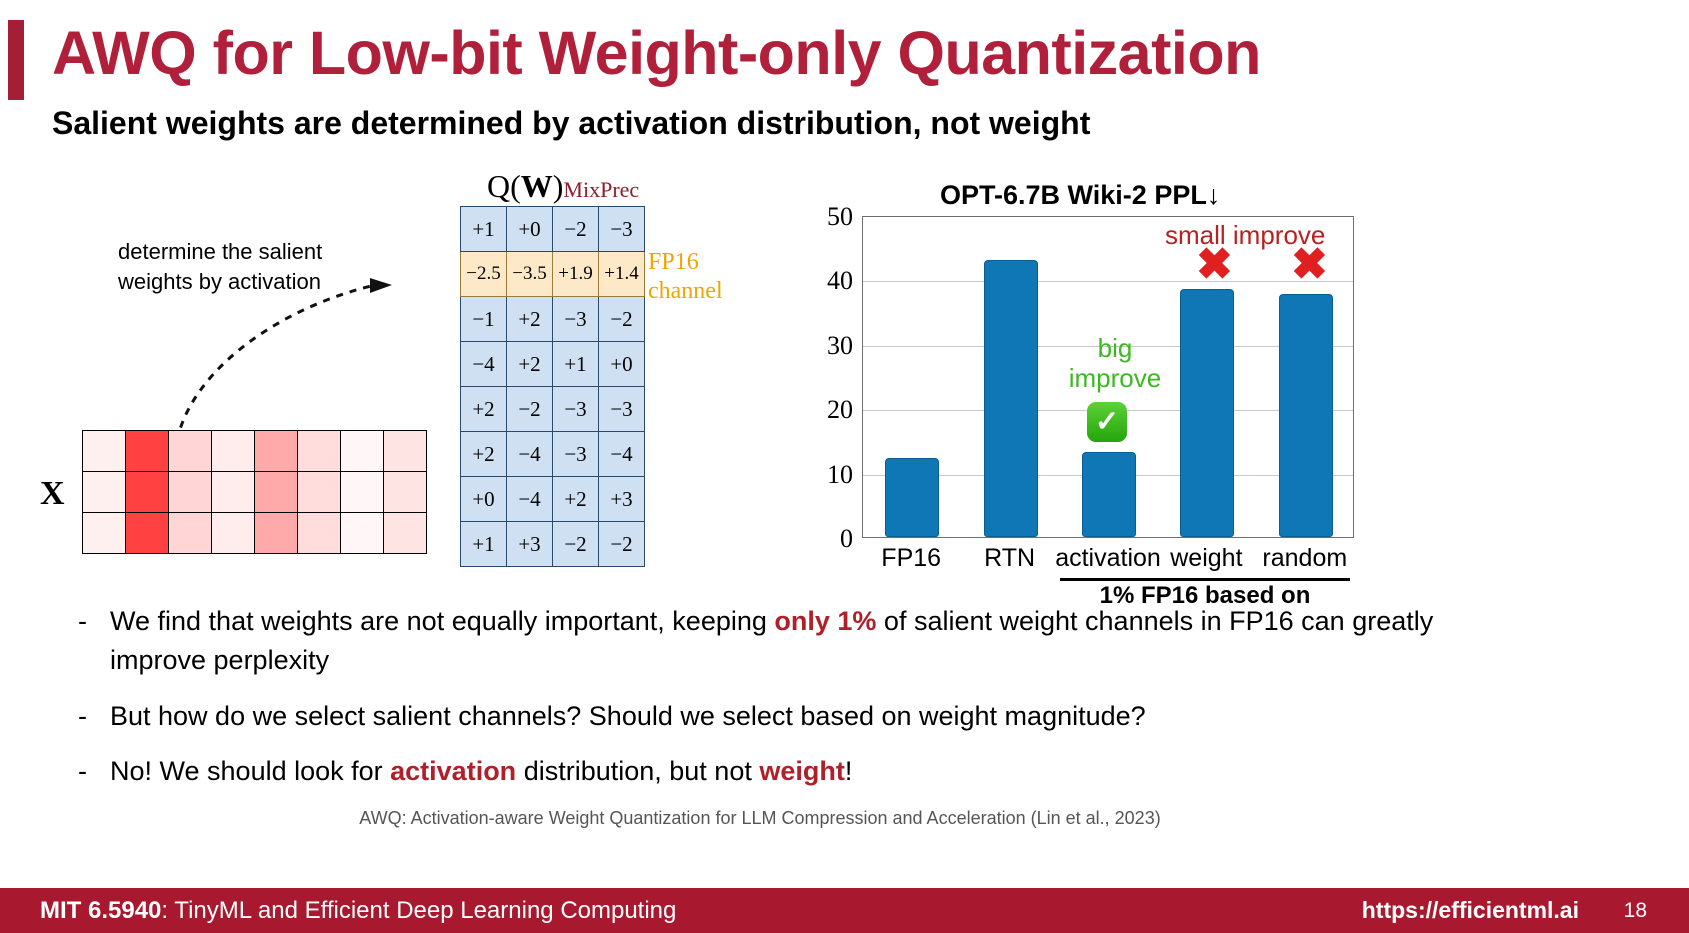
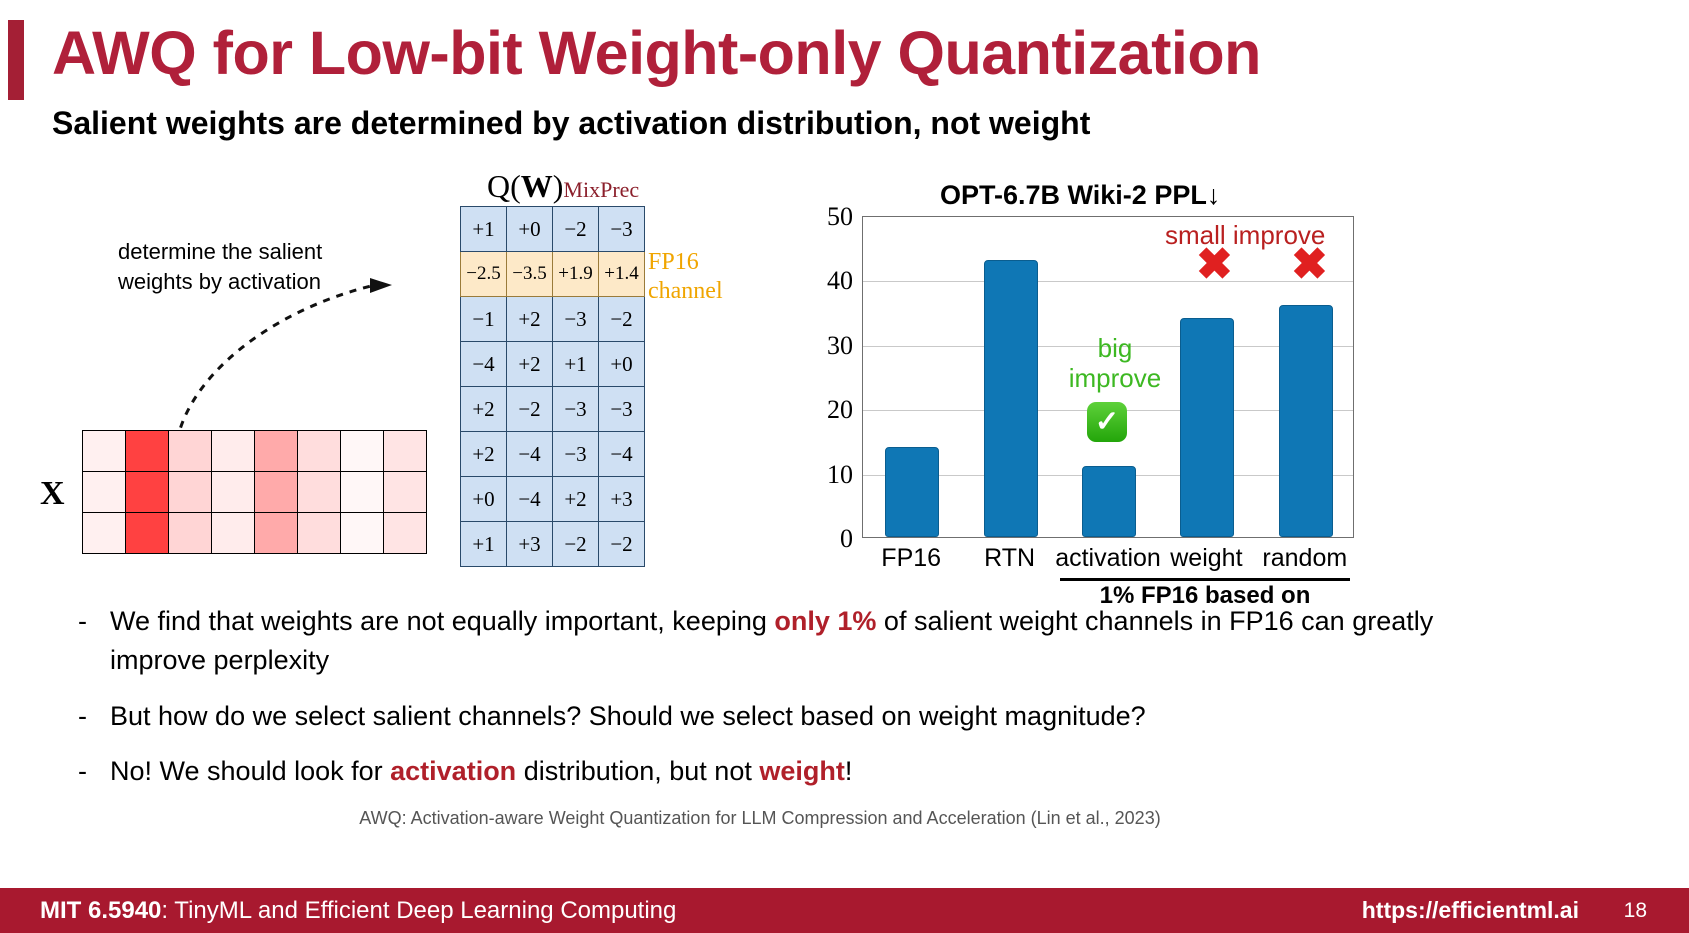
FP16: 12 -> 14
activation: 13 -> 11
weight: 38 -> 34
random: 38 -> 36
